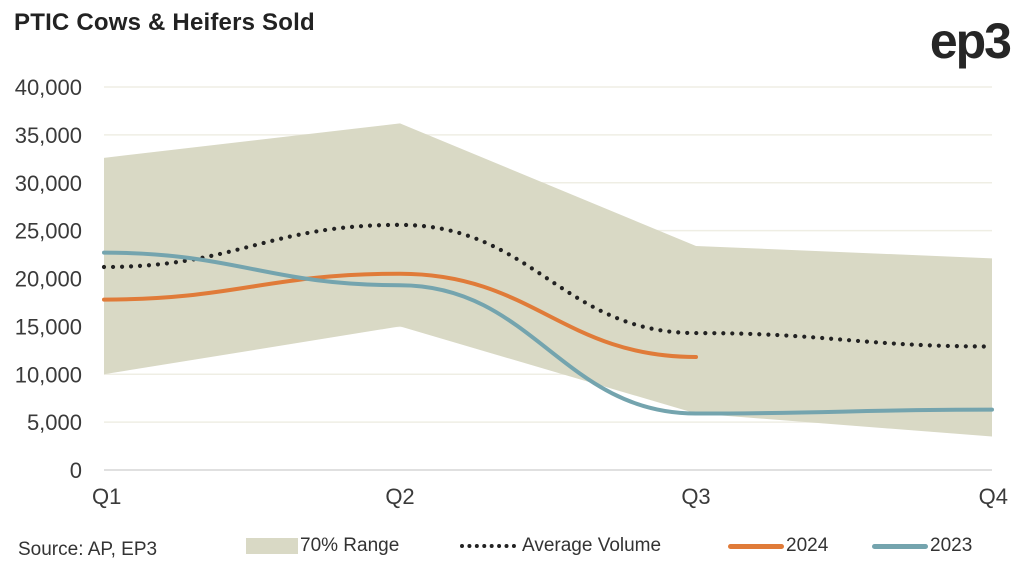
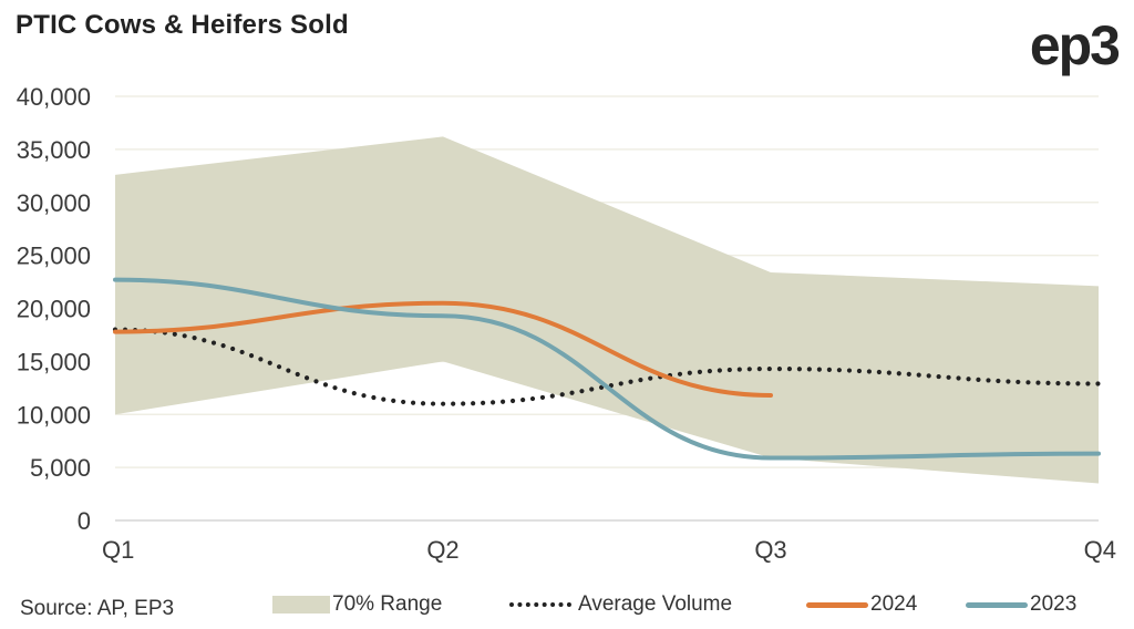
Average Volume/Q1: 21000 -> 18000
Average Volume/Q2: 26000 -> 11000
